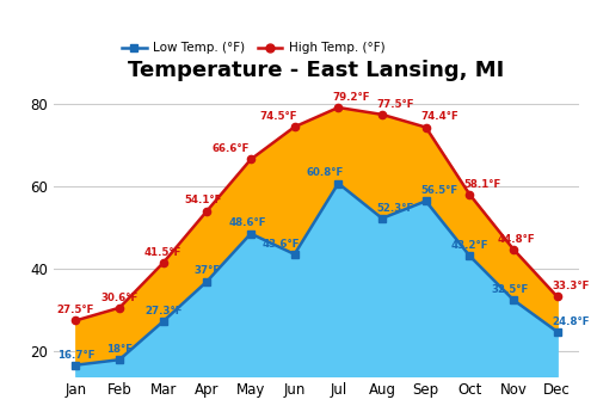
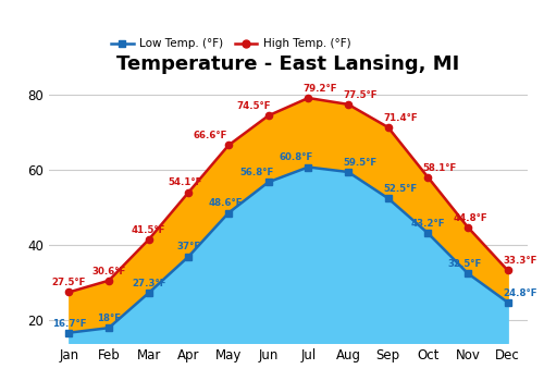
Low Temp. (°F)/Jun: 43.6°F -> 56.8°F
Low Temp. (°F)/Aug: 52.3°F -> 59.5°F
Low Temp. (°F)/Sep: 56.5°F -> 52.5°F
High Temp. (°F)/Sep: 74.4°F -> 71.4°F
